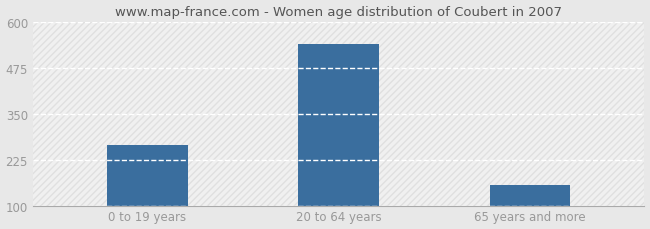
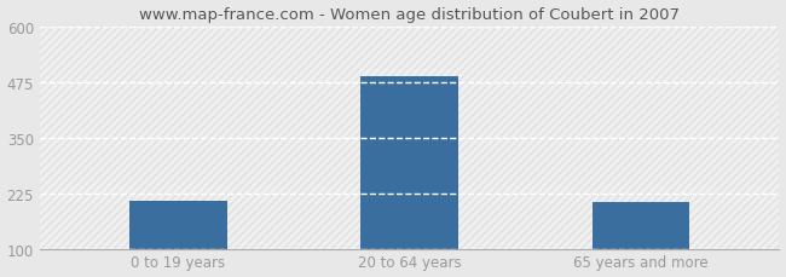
0 to 19 years: 265 -> 207
20 to 64 years: 540 -> 487
65 years and more: 155 -> 205
